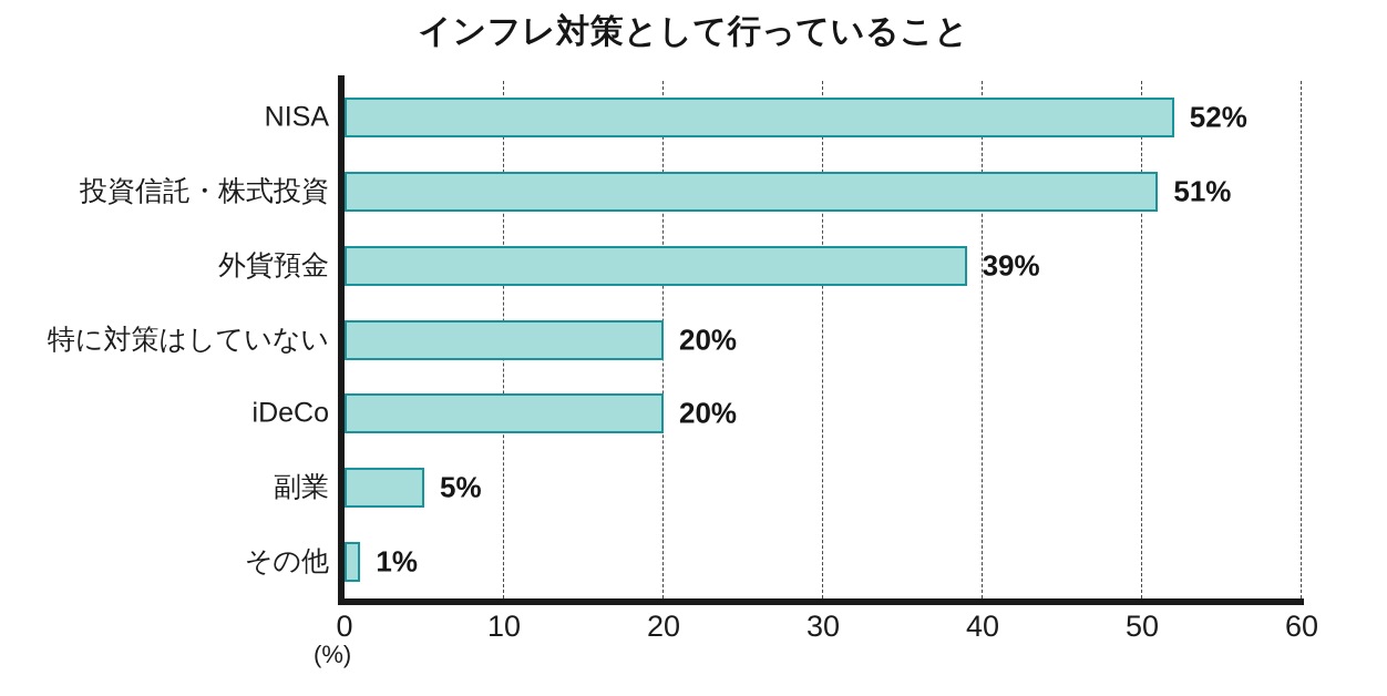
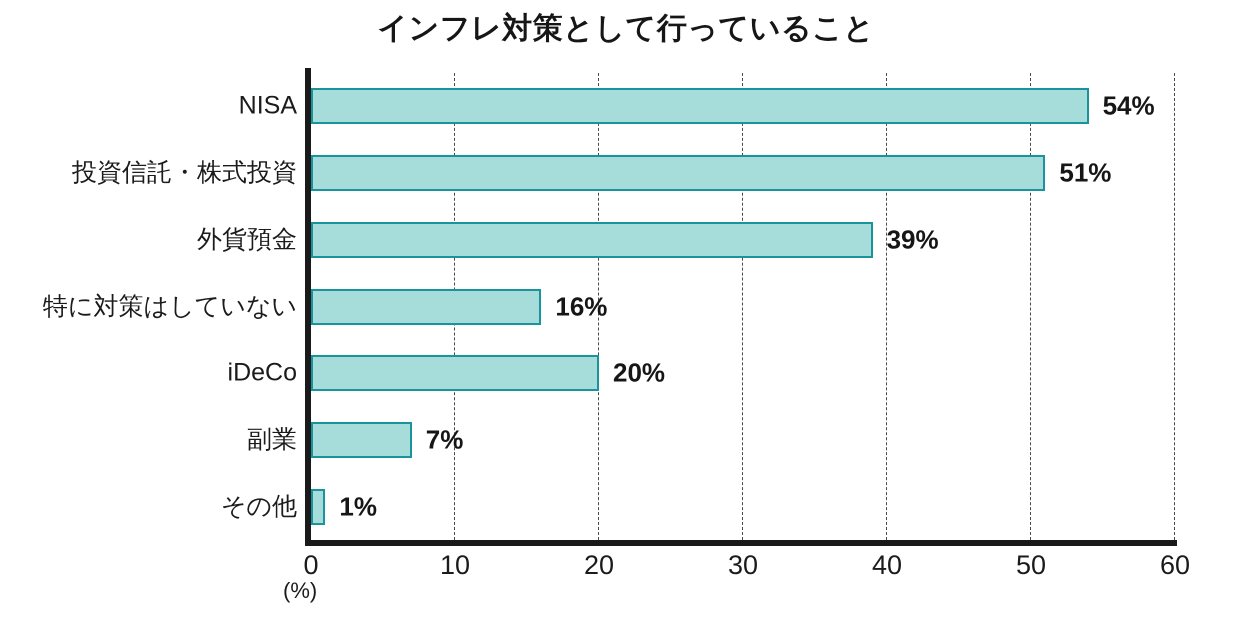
NISA: 52% -> 54%
特に対策はしていない: 20% -> 16%
副業: 5% -> 7%
